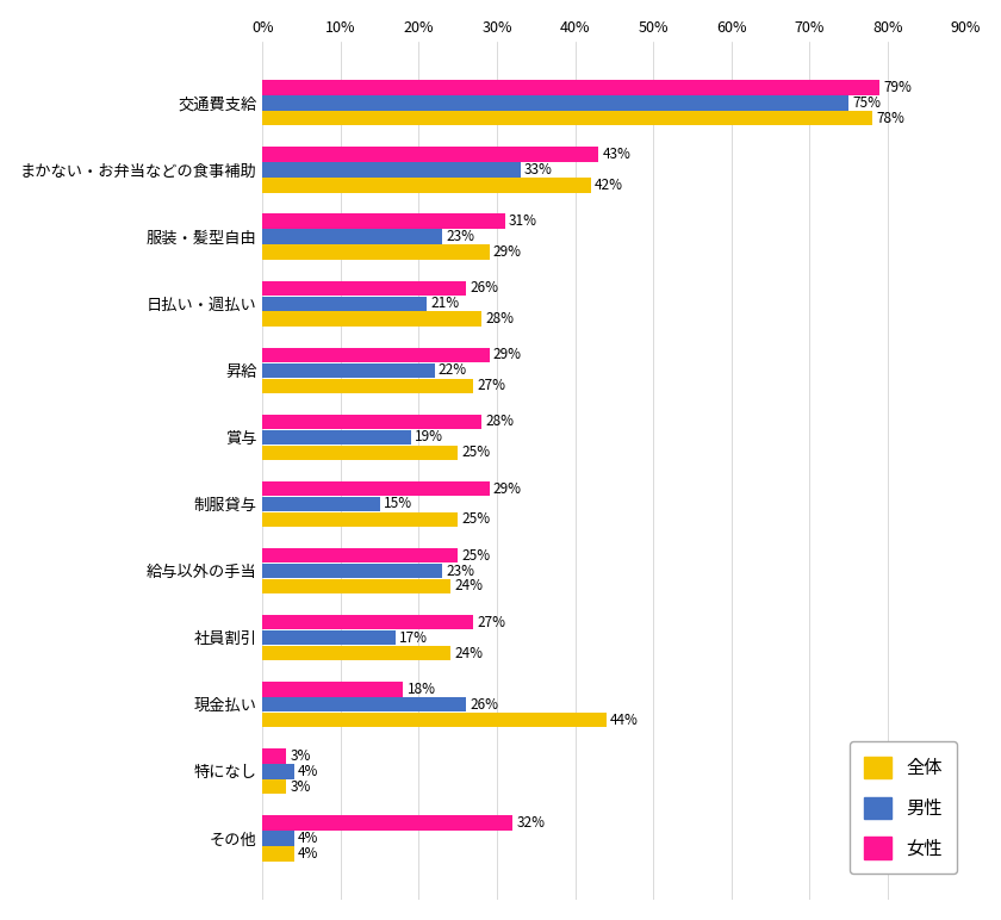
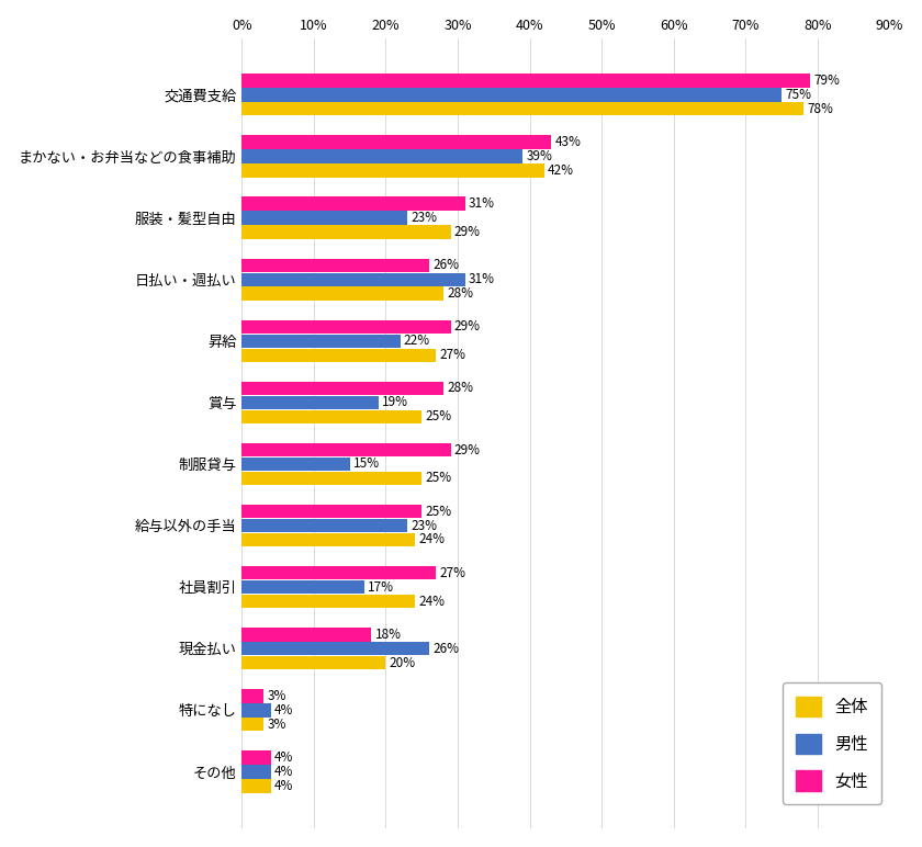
男性/まかない・お弁当などの食事補助: 33% -> 39%
男性/日払い・週払い: 21% -> 31%
全体/現金払い: 44% -> 20%
女性/その他: 32% -> 4%
